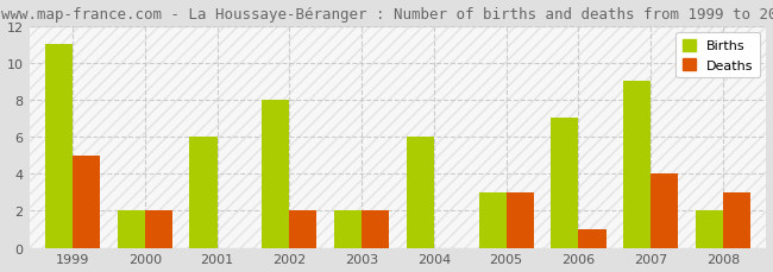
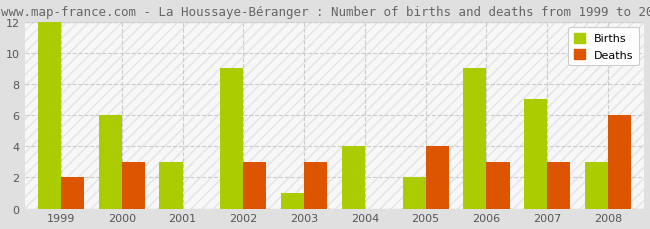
Births/1999: 11 -> 12
Deaths/1999: 5 -> 2
Births/2000: 2 -> 6
Deaths/2000: 2 -> 3
Births/2001: 6 -> 3
Births/2002: 8 -> 9
Deaths/2002: 2 -> 3
Births/2003: 2 -> 1
Deaths/2003: 2 -> 3
Births/2004: 6 -> 4
Births/2005: 3 -> 2
Deaths/2005: 3 -> 4
Births/2006: 7 -> 9
Deaths/2006: 1 -> 3
Births/2007: 9 -> 7
Deaths/2007: 4 -> 3
Births/2008: 2 -> 3
Deaths/2008: 3 -> 6
